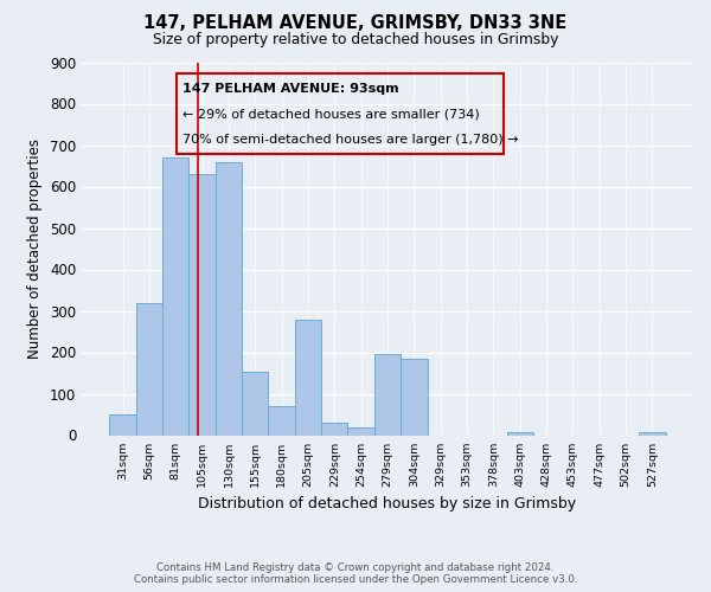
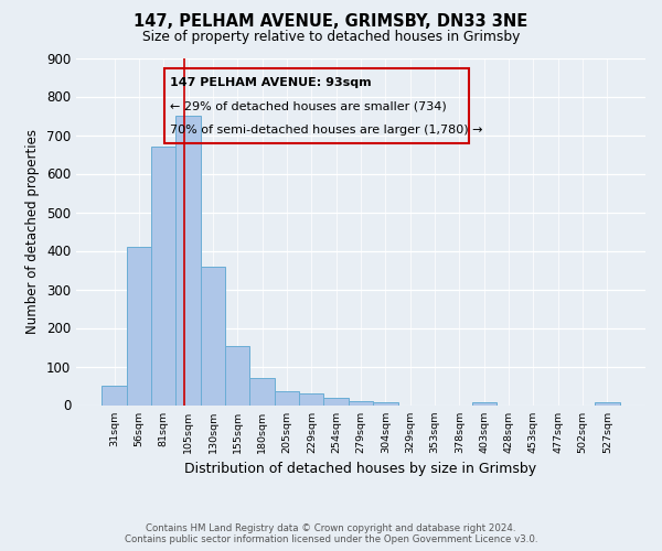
56sqm: 320 -> 410
105sqm: 630 -> 750
130sqm: 660 -> 360
205sqm: 280 -> 35
279sqm: 195 -> 10
304sqm: 185 -> 8
